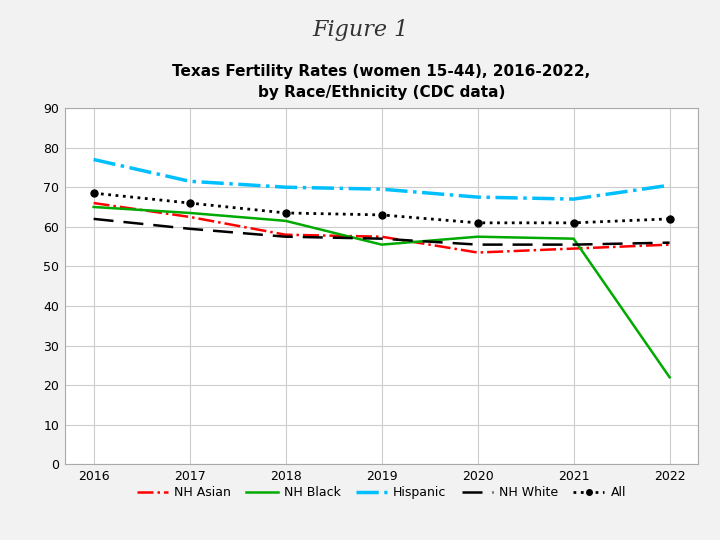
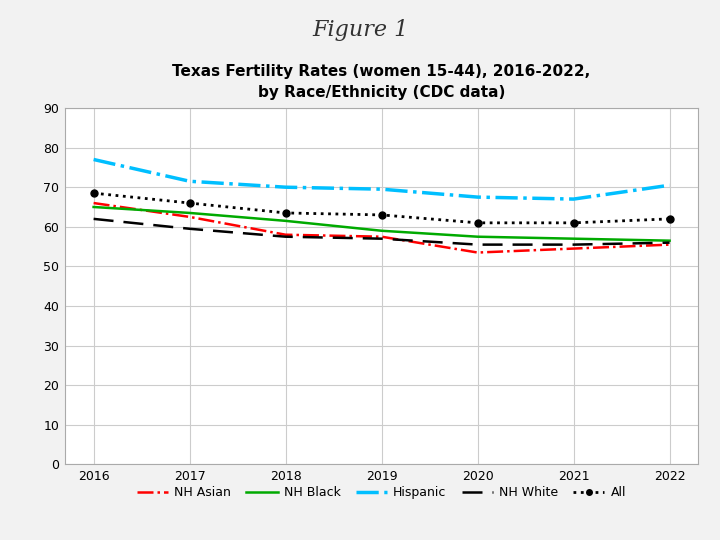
NH Black/2019: 55.5 -> 59.0
NH Black/2022: 22.0 -> 56.5
